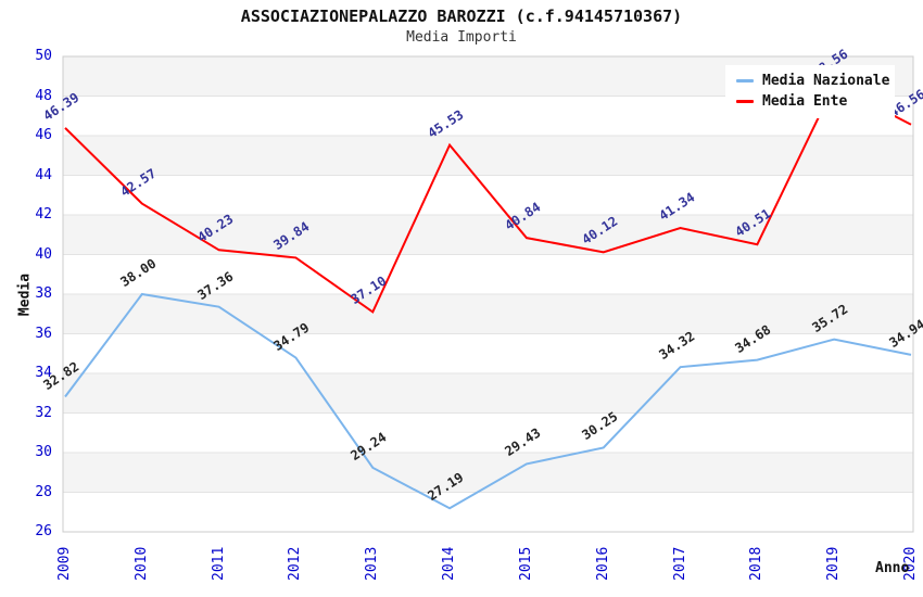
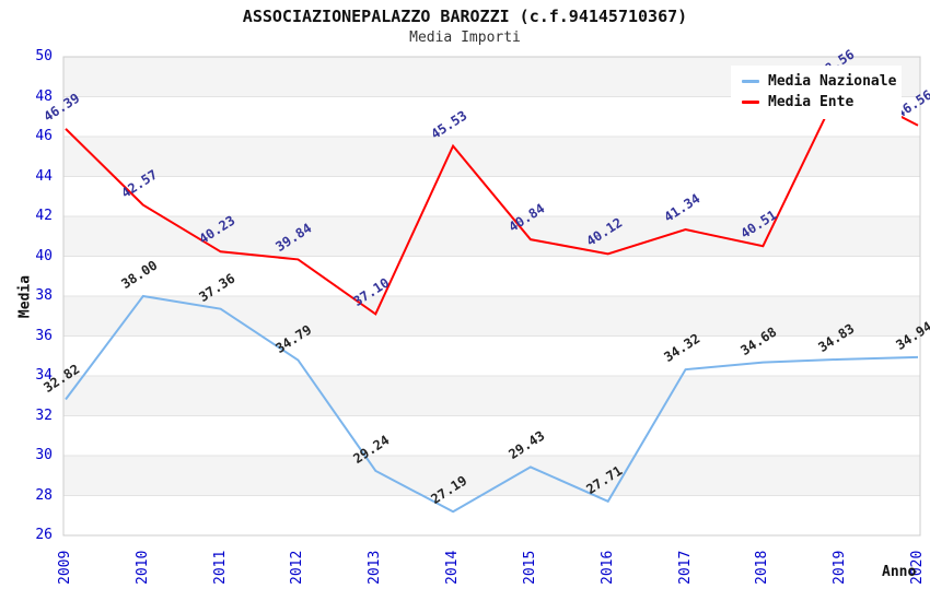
Media Nazionale/2016: 30.25 -> 27.71
Media Nazionale/2019: 35.72 -> 34.83
